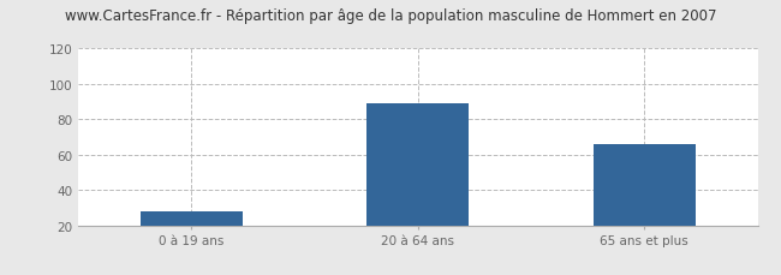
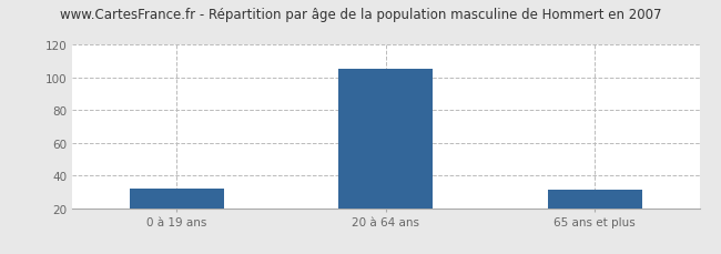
0 à 19 ans: 28 -> 32
20 à 64 ans: 89 -> 105
65 ans et plus: 66 -> 31
